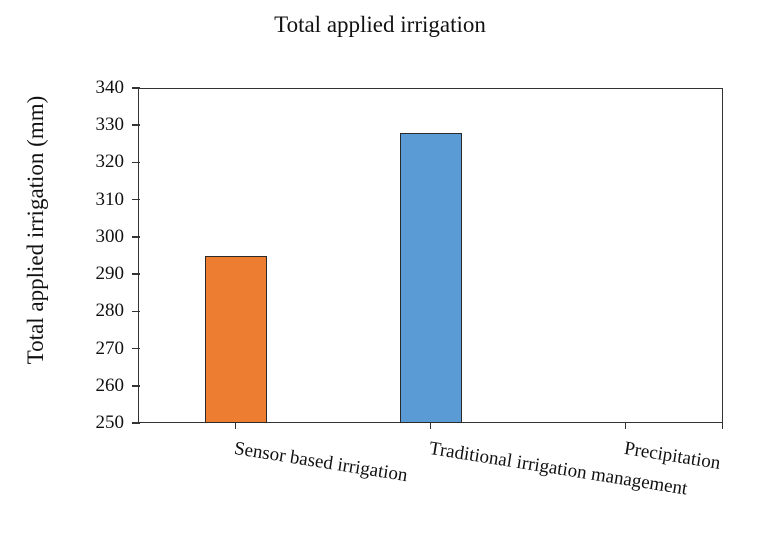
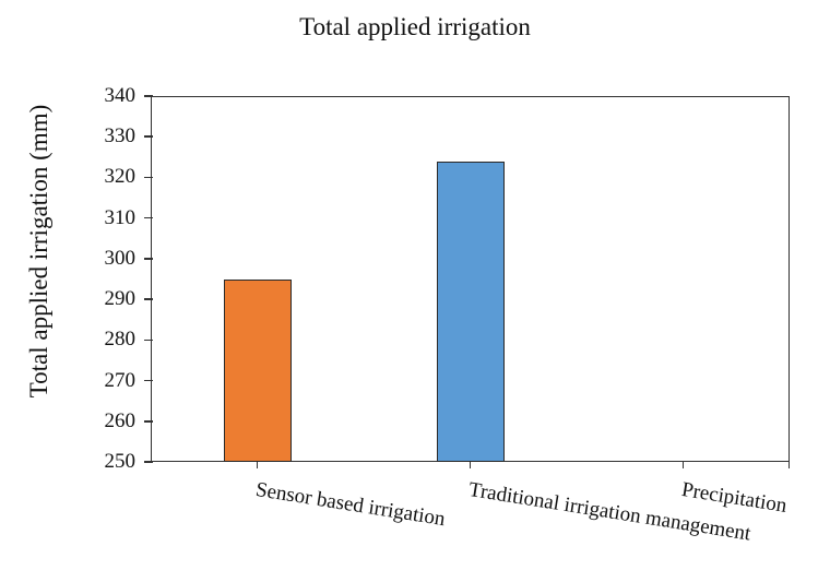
Traditional irrigation management: 328 -> 324
